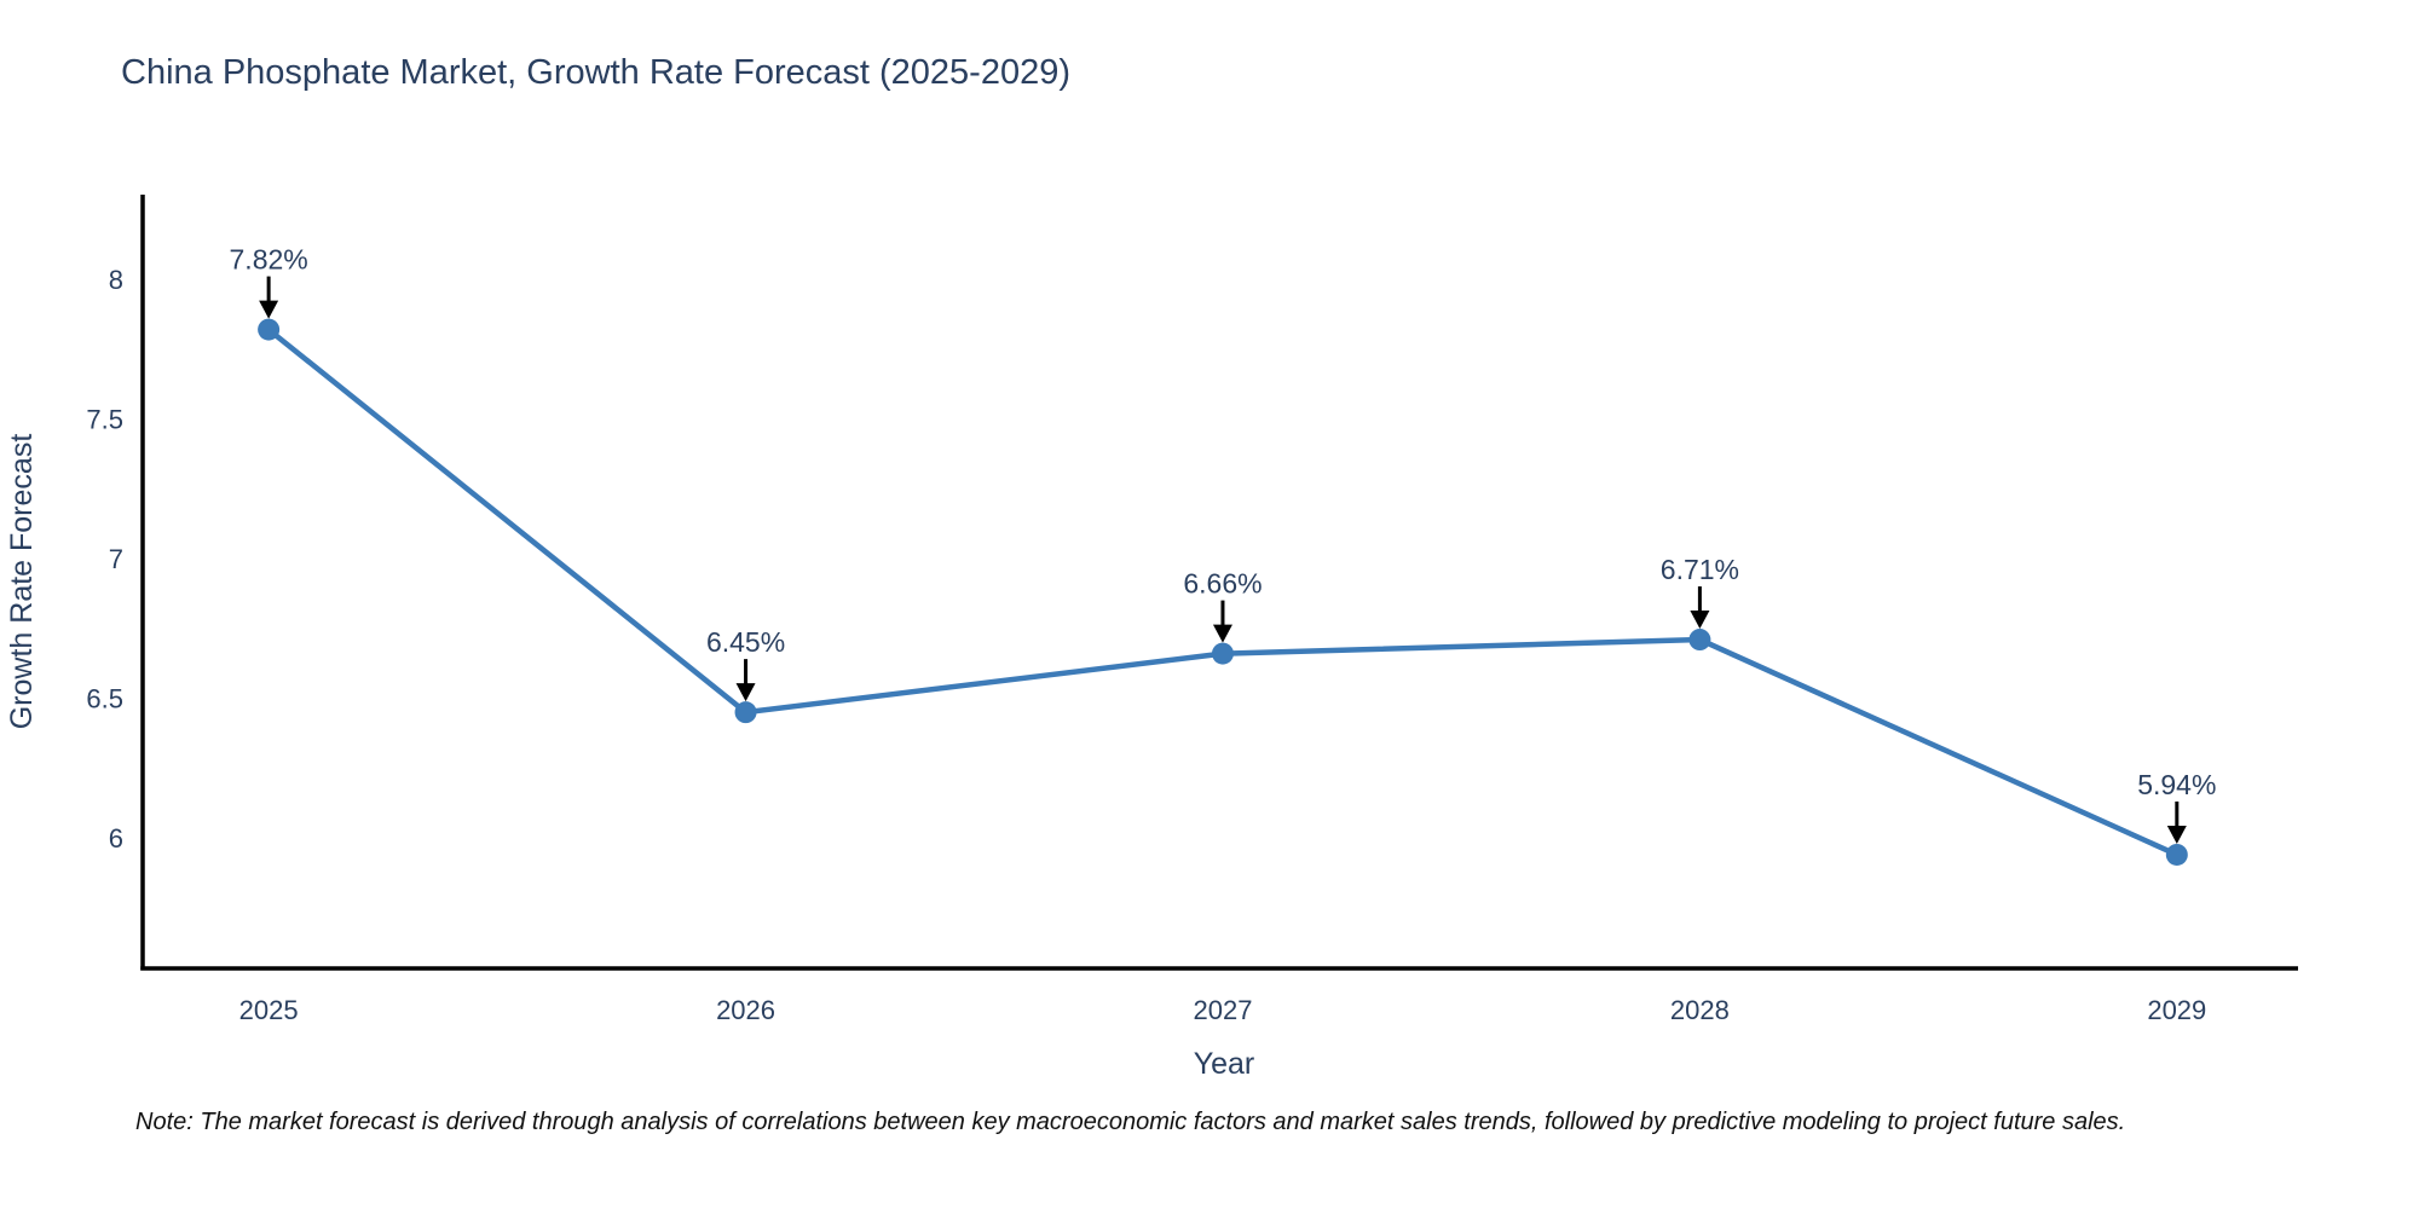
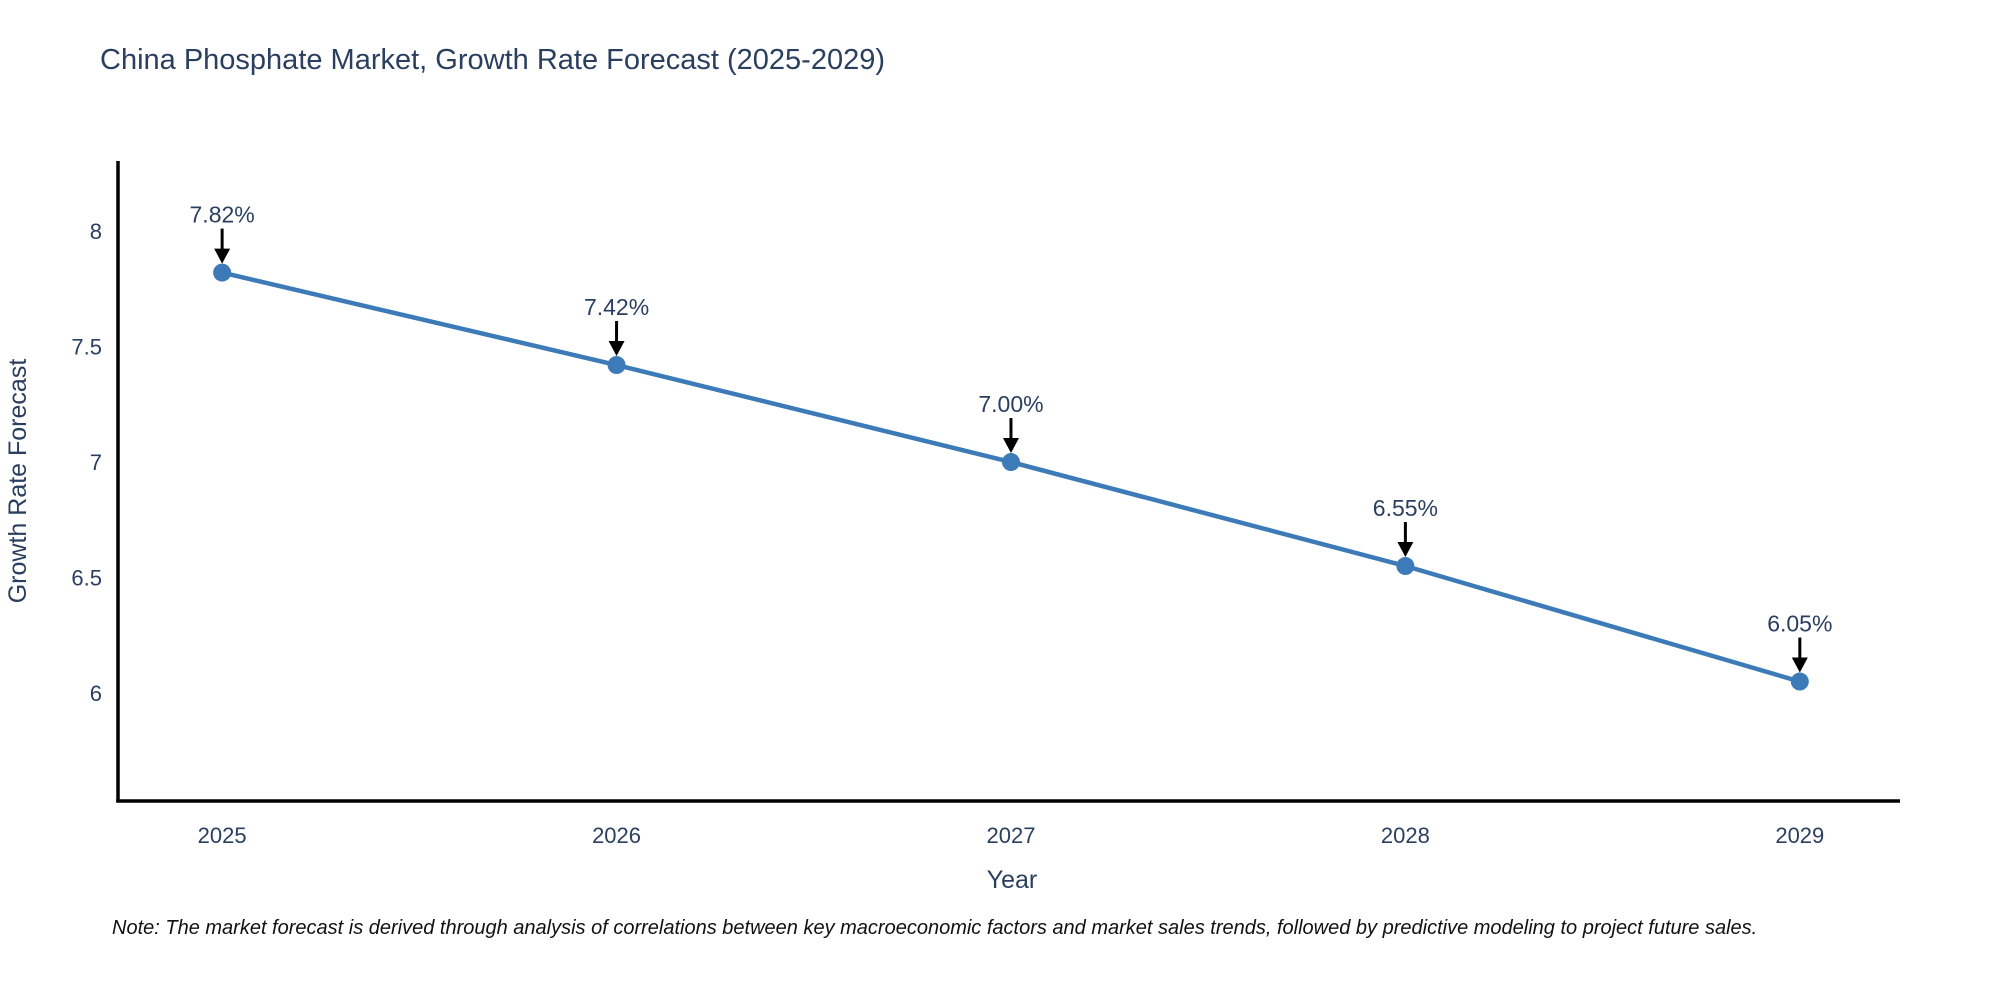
2026: 6.45% -> 7.42%
2027: 6.66% -> 7.00%
2028: 6.71% -> 6.55%
2029: 5.94% -> 6.05%
